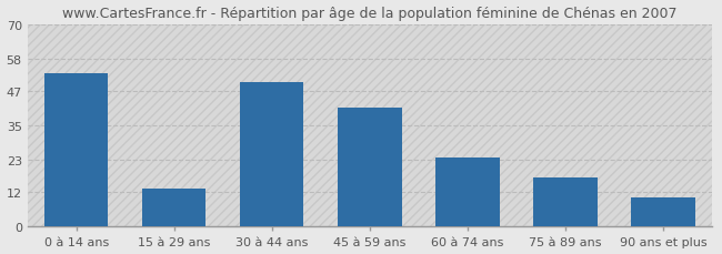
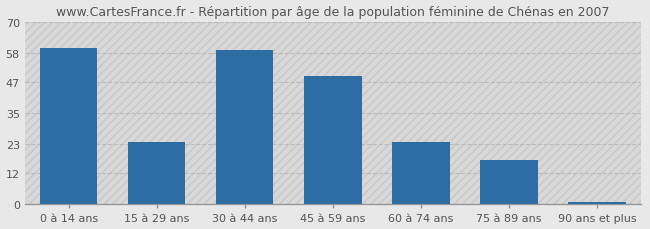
0 à 14 ans: 53 -> 60
15 à 29 ans: 13 -> 24
30 à 44 ans: 50 -> 59
45 à 59 ans: 41 -> 49
90 ans et plus: 10 -> 1
